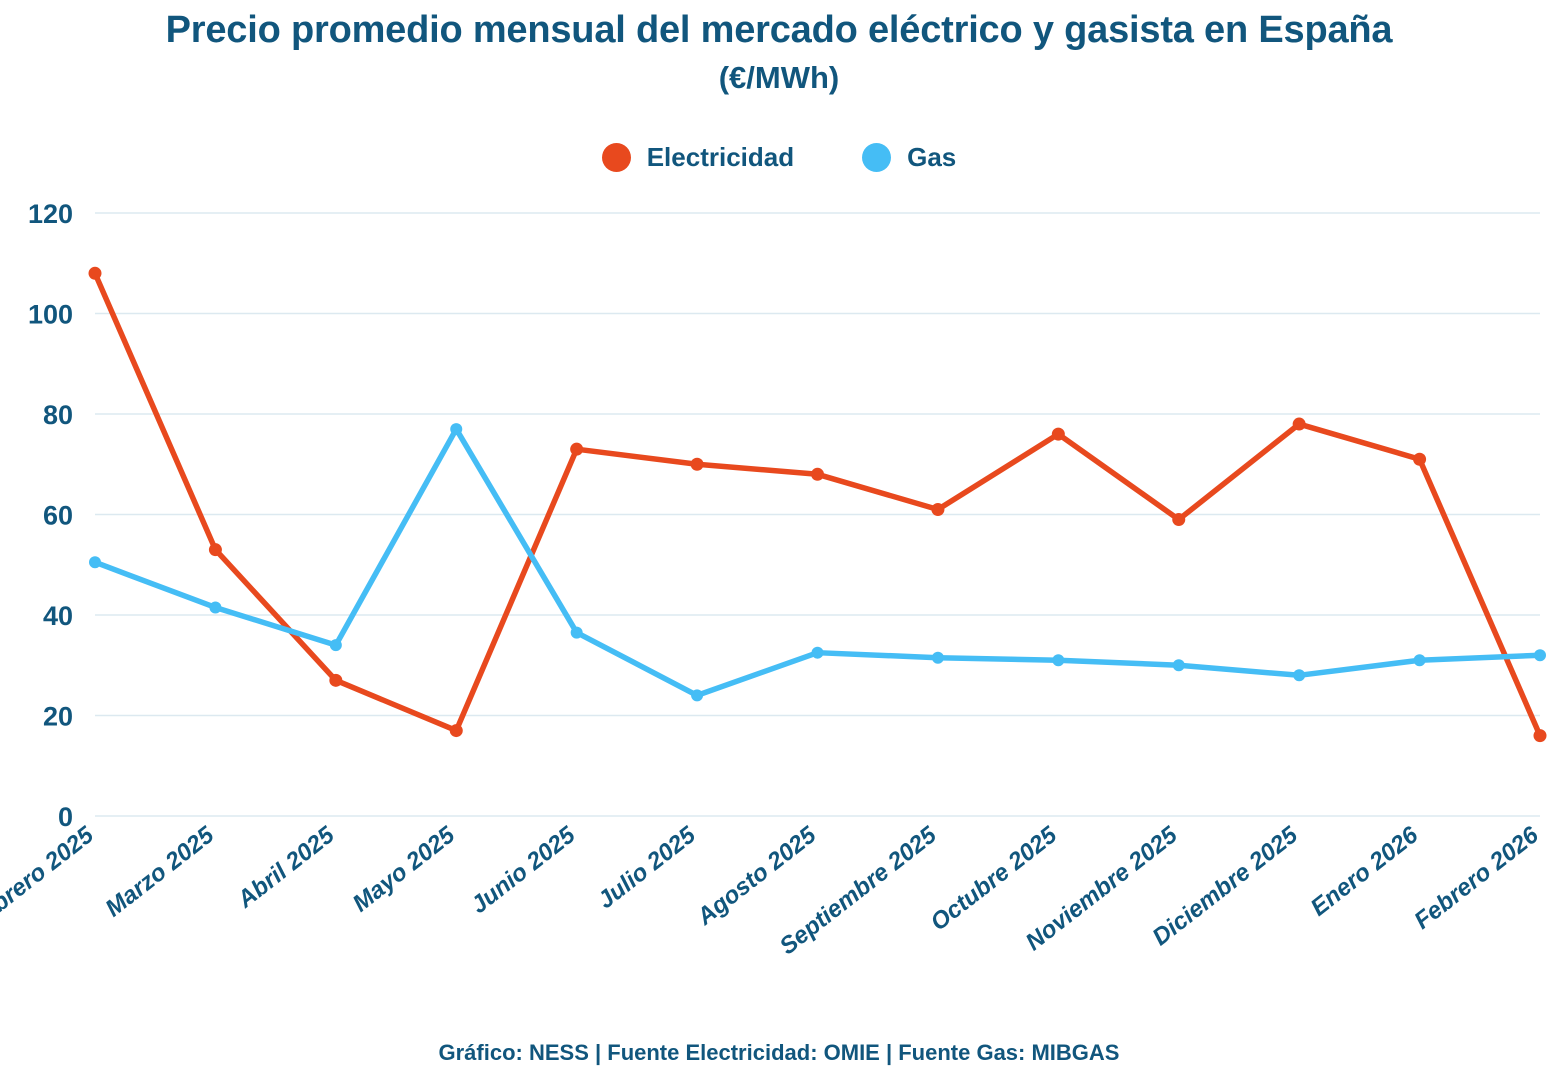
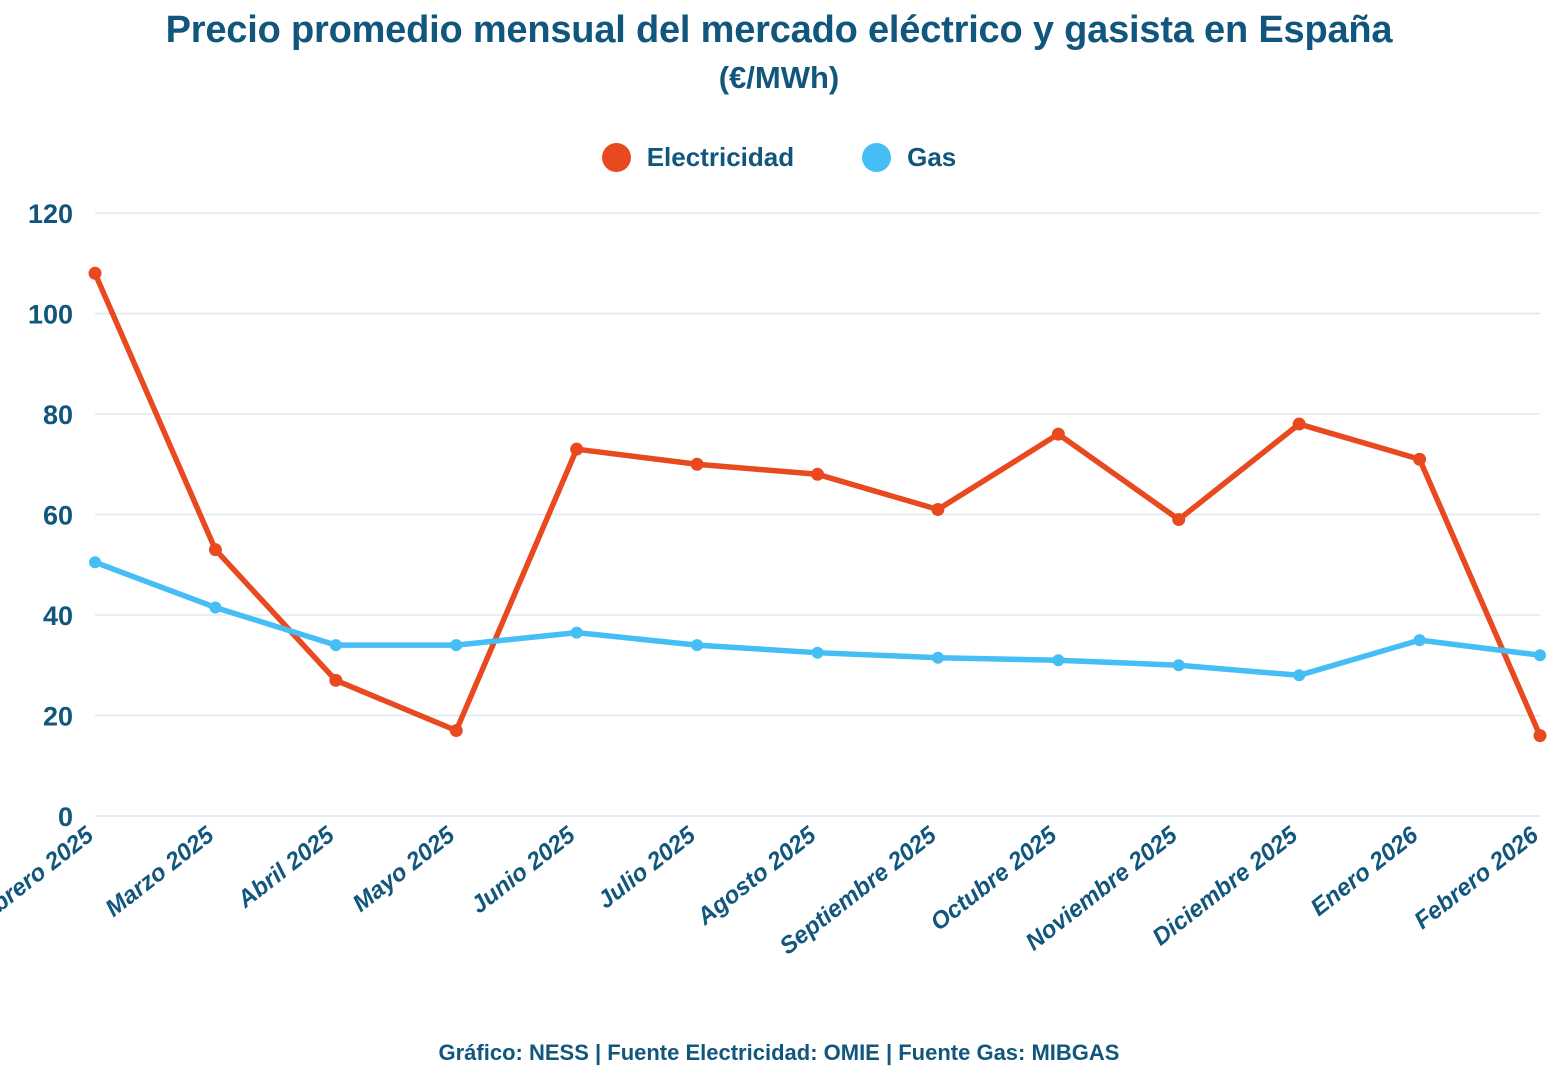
Gas/Mayo 2025: 77 -> 34
Gas/Julio 2025: 24 -> 34
Gas/Enero 2026: 31 -> 35
